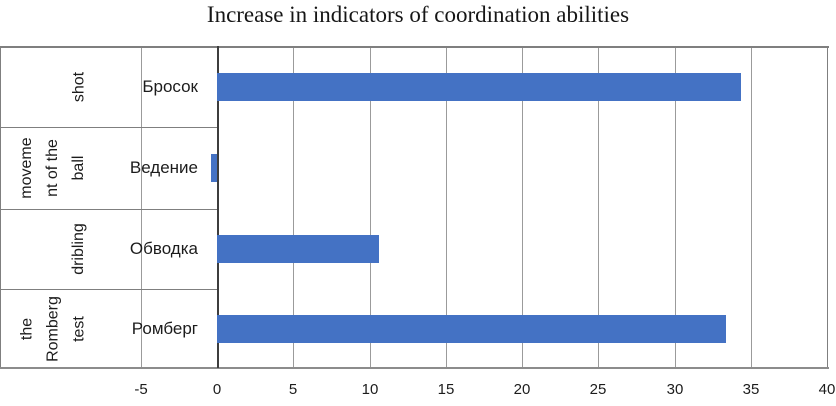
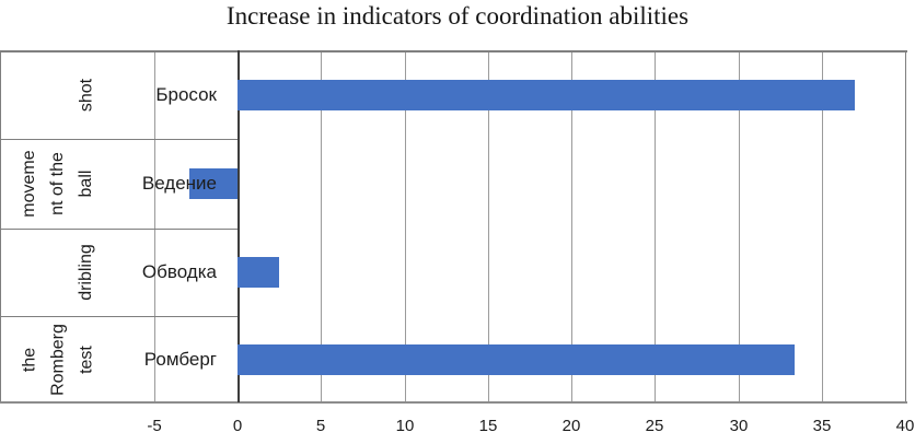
Бросок: 34.4 -> 37.0
Ведение: -0.4 -> -2.9
Обводка: 10.6 -> 2.5
